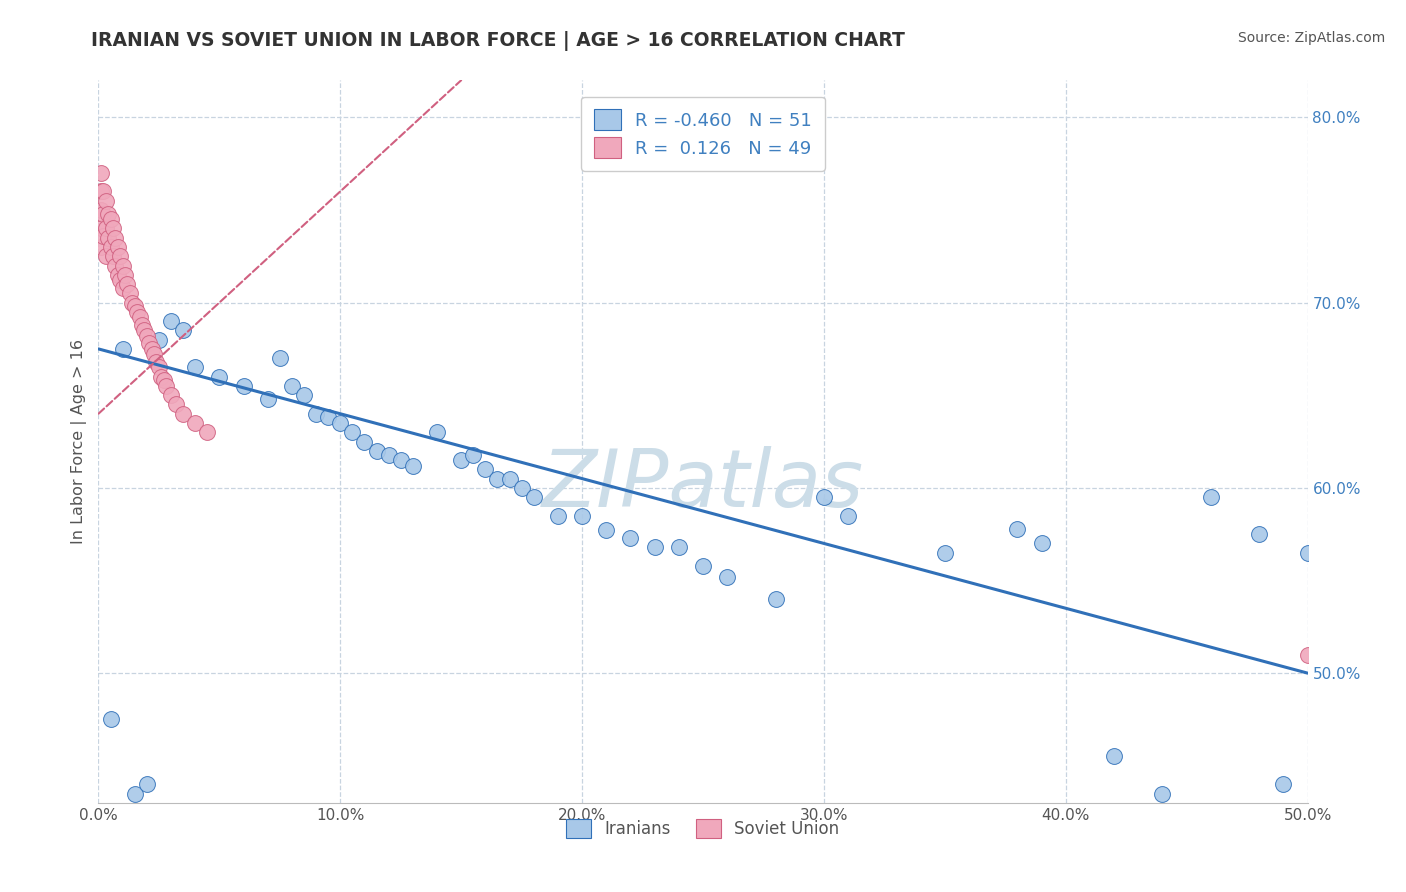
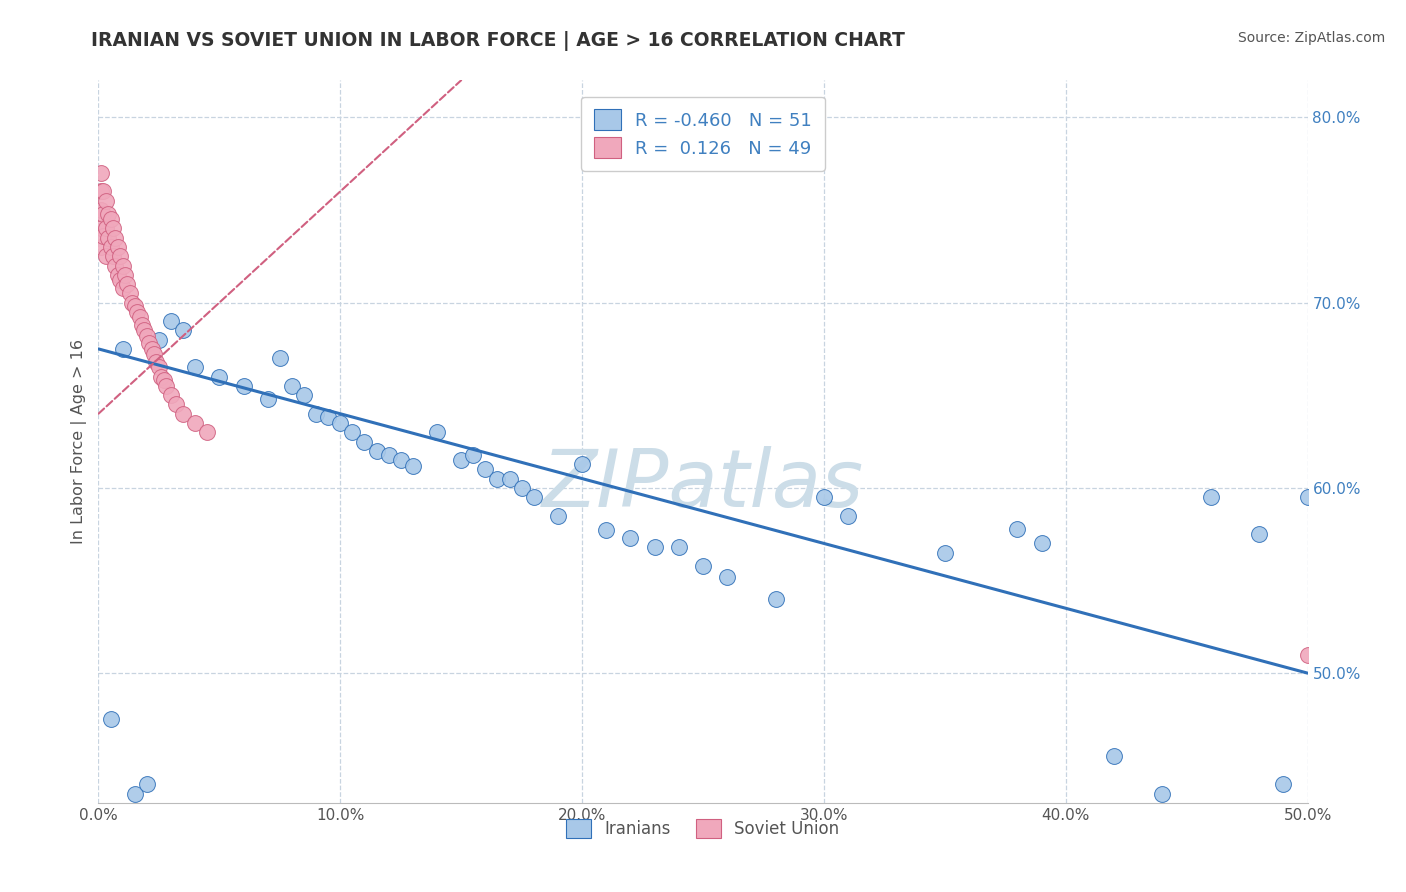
Iranians/20.0%: 58.5% -> 61.3%
Iranians/50.0%: 56.5% -> 59.5%
